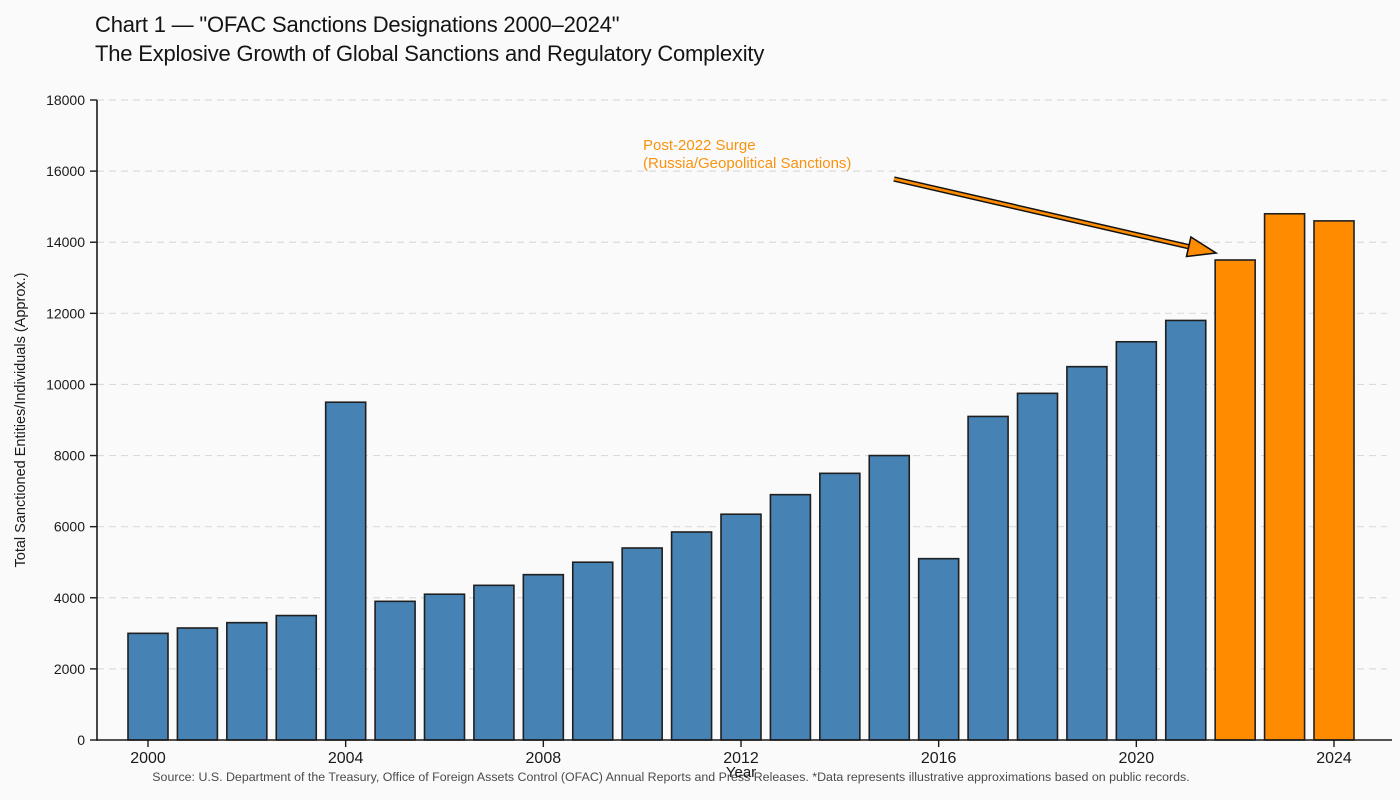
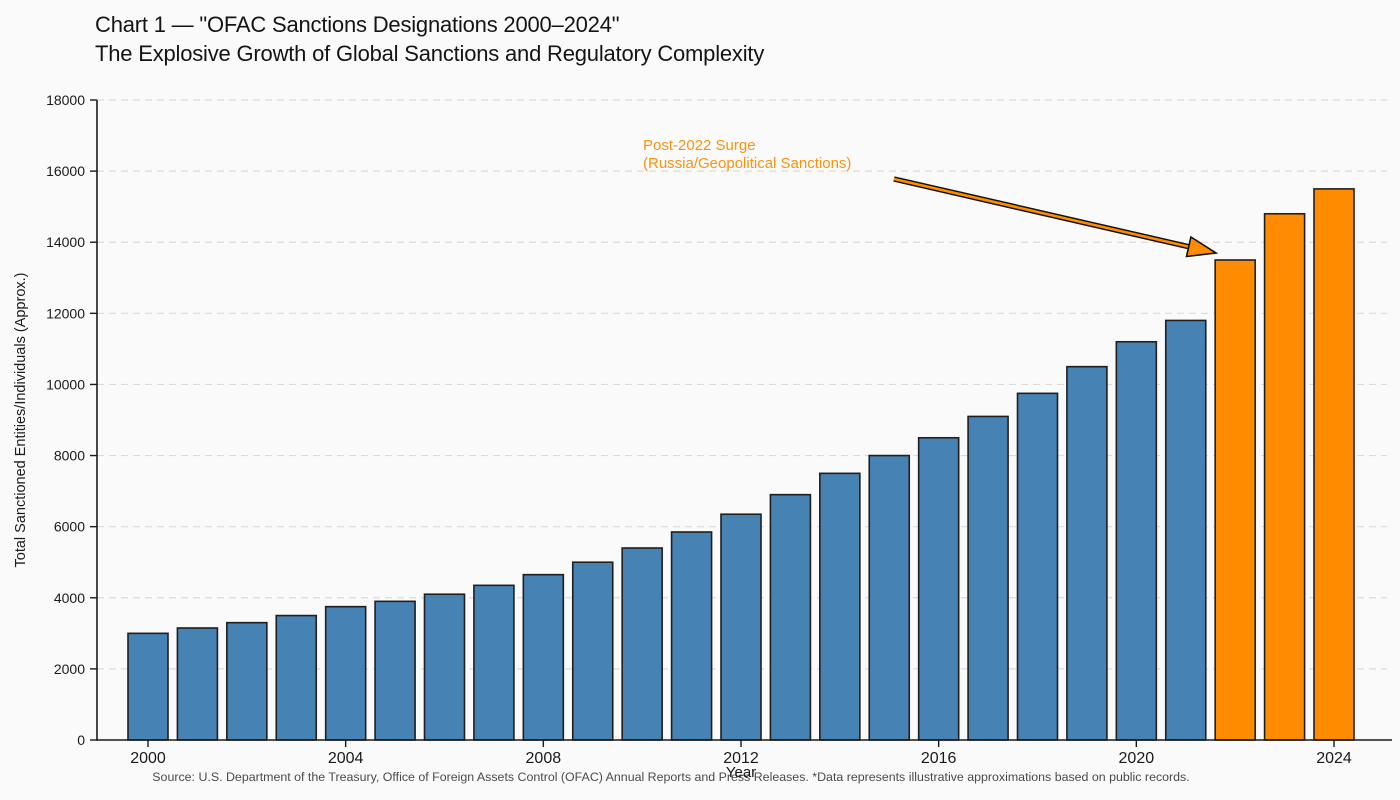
2004: 9500 -> 3800
2016: 5100 -> 8500
2024: 14600 -> 15500
